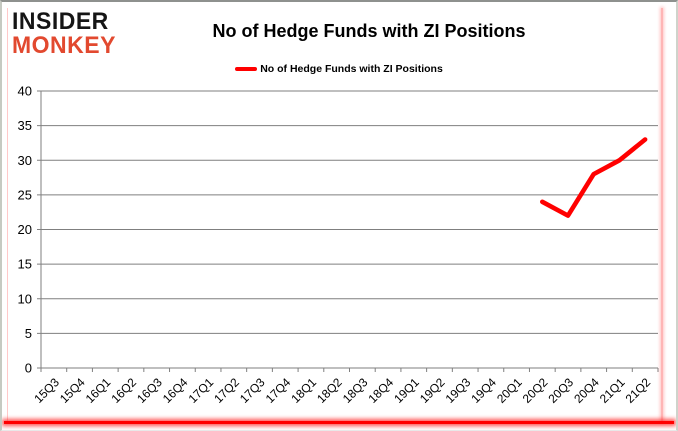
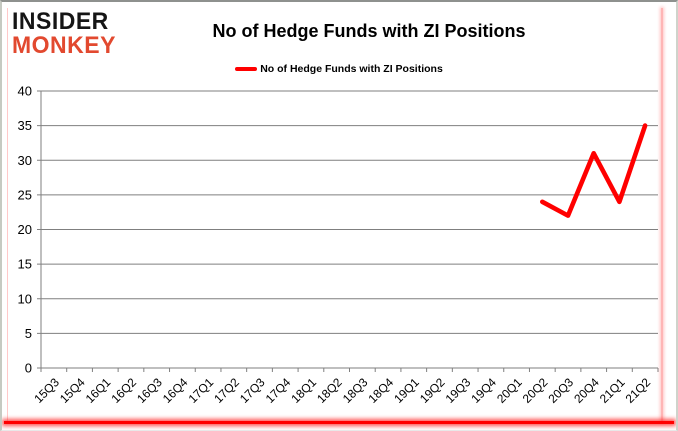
20Q4: 28 -> 31
21Q1: 30 -> 24
21Q2: 33 -> 35
